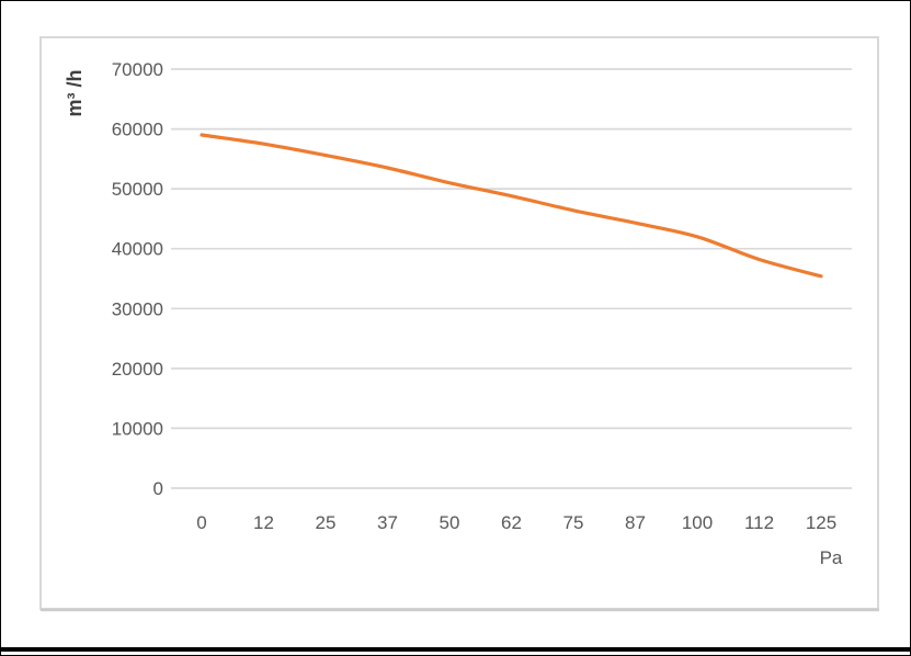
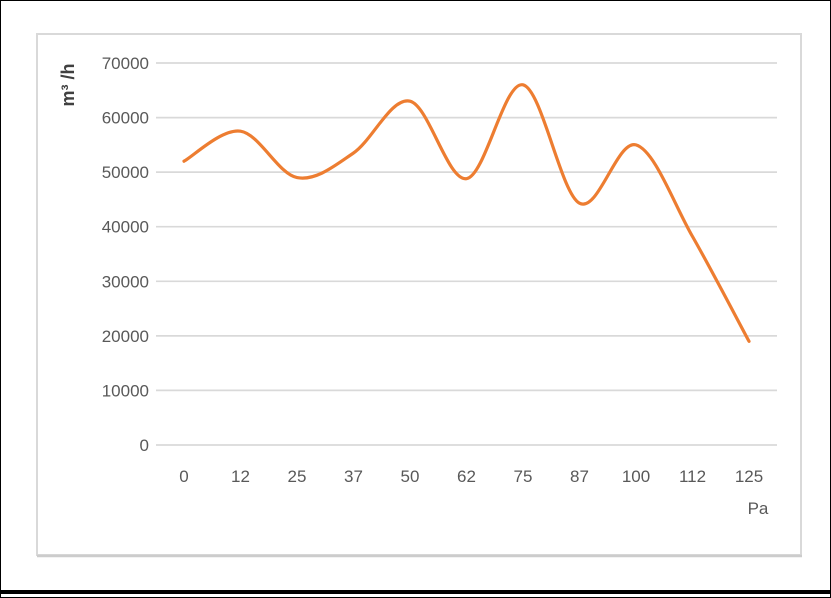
0: 59000 -> 52000
25: 56000 -> 49000
50: 51000 -> 63000
75: 46000 -> 66000
100: 42000 -> 55000
125: 35000 -> 19000
